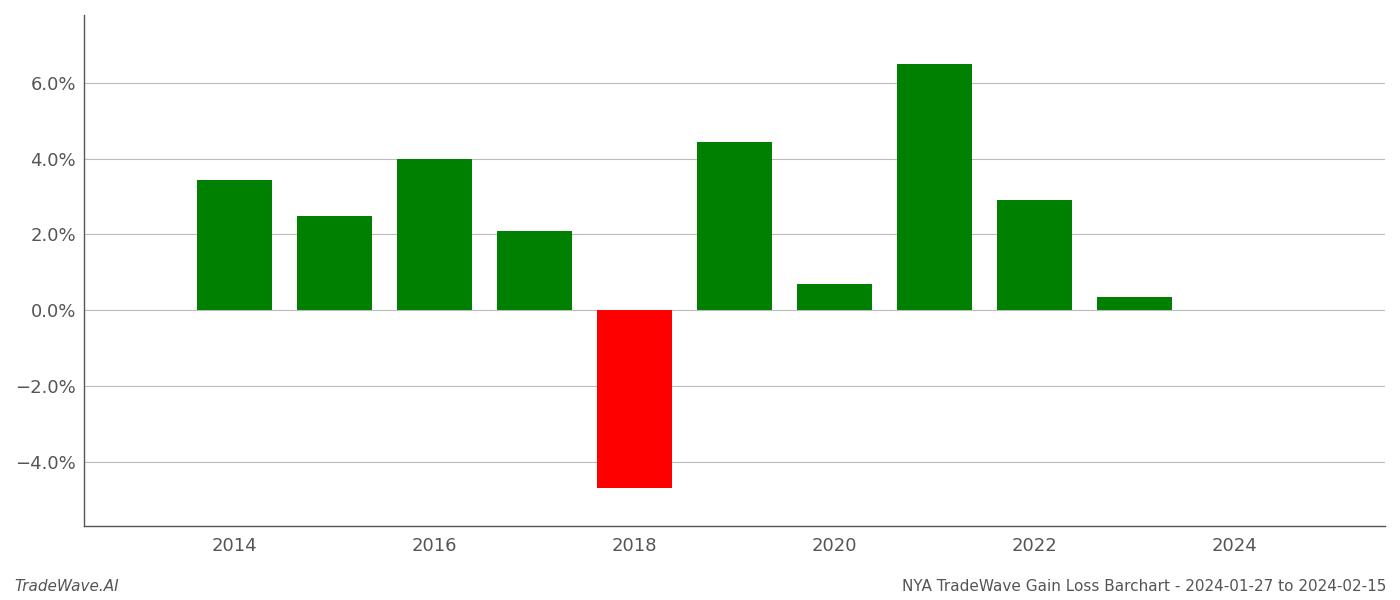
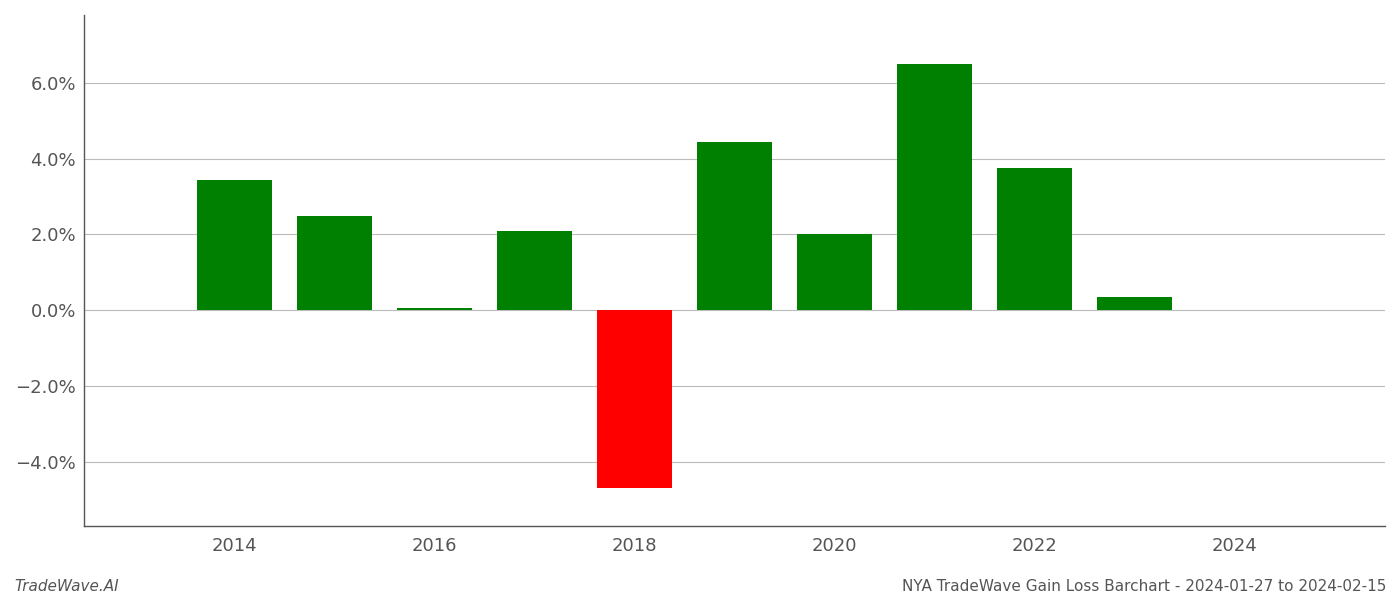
2016: 4.00% -> 0.05%
2020: 0.70% -> 2.00%
2022: 2.90% -> 3.75%
